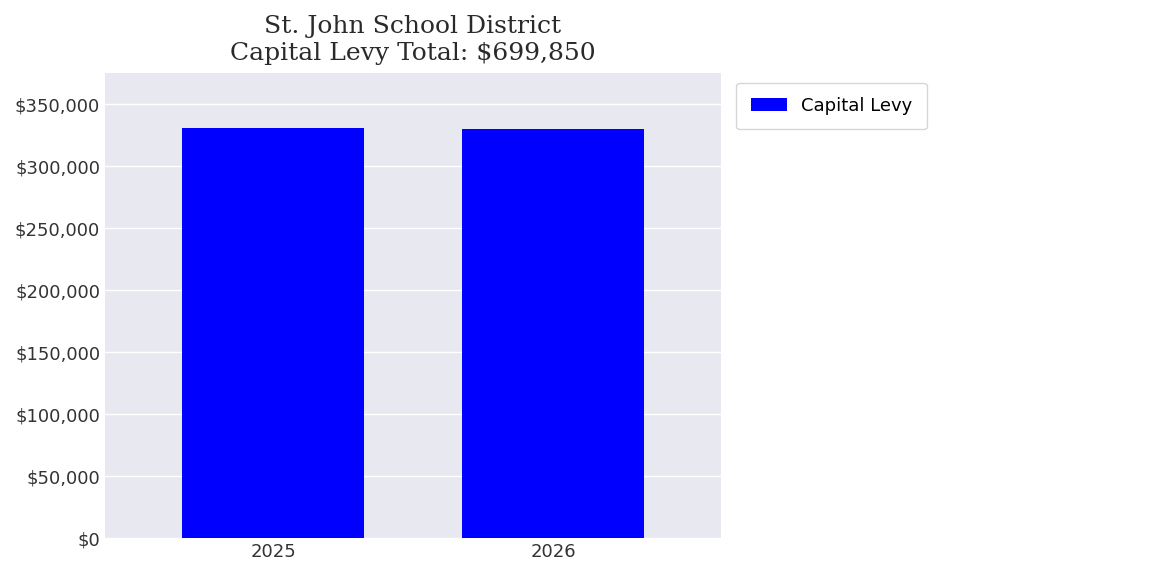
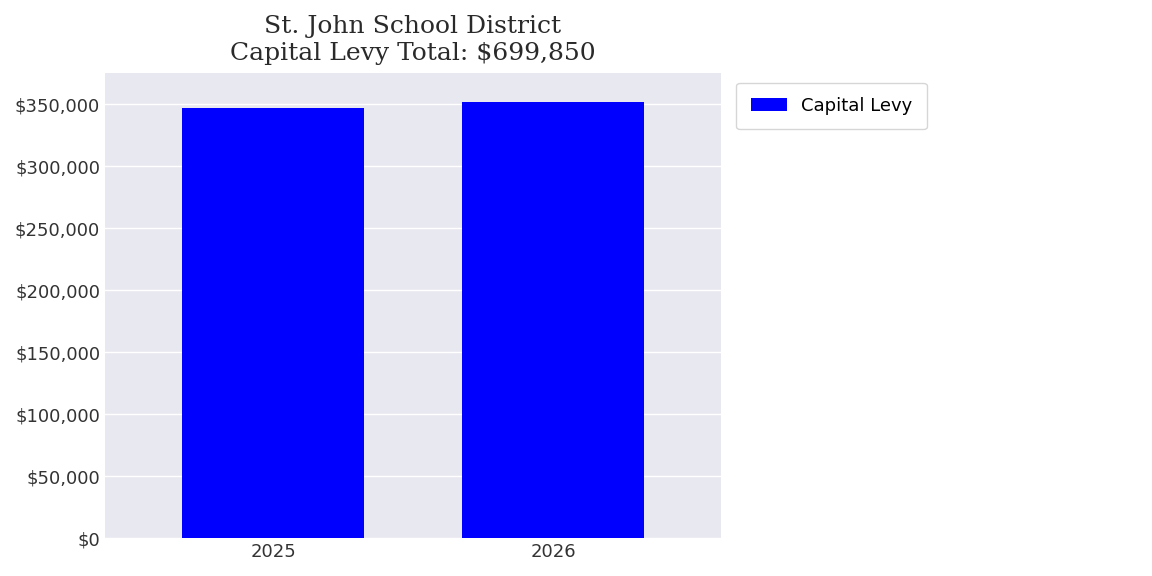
2025: $331,000 -> $348,000
2026: $330,000 -> $352,000
